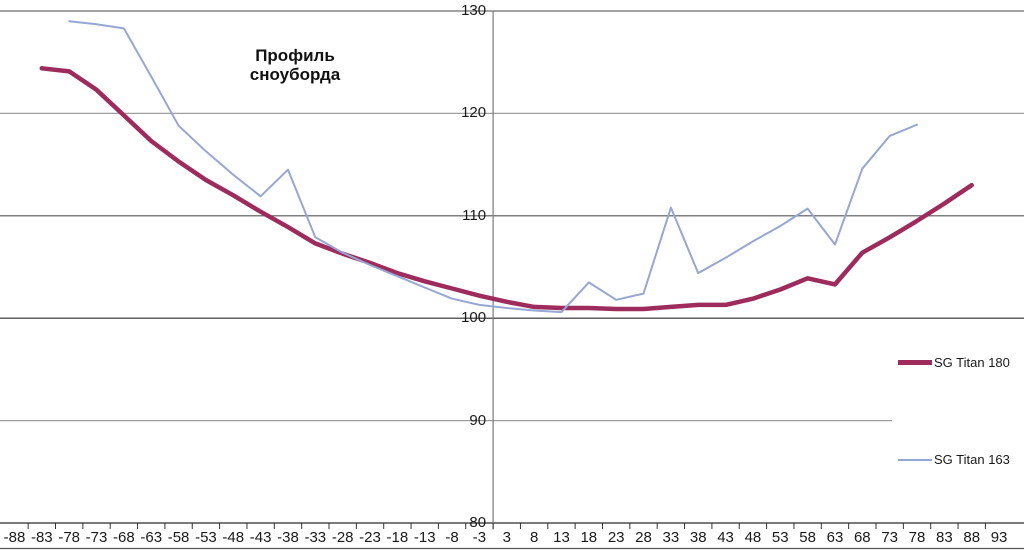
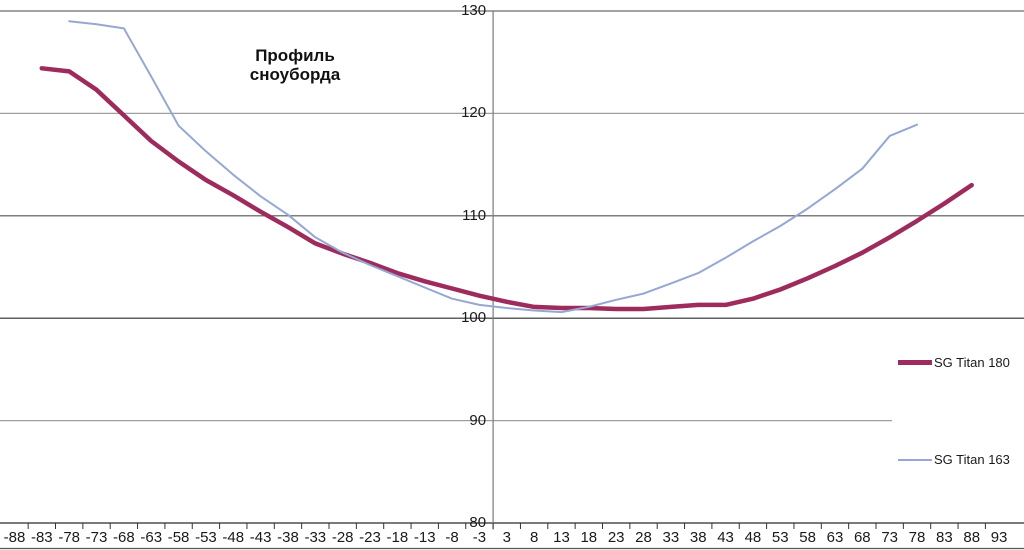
SG Titan 163/-38: 114.5 -> 110.1
SG Titan 163/18: 103.5 -> 101.1
SG Titan 163/33: 110.8 -> 103.4
SG Titan 180/63: 103.3 -> 105.1
SG Titan 163/63: 107.2 -> 112.6
